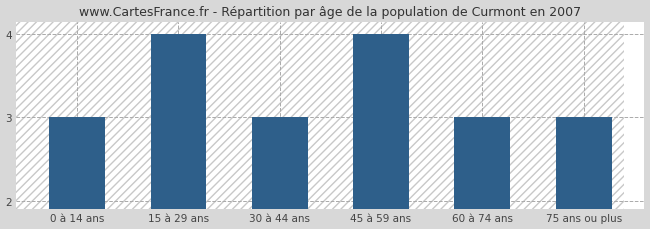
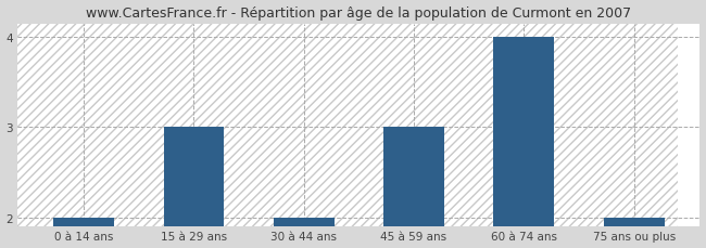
0 à 14 ans: 3 -> 2
15 à 29 ans: 4 -> 3
30 à 44 ans: 3 -> 2
45 à 59 ans: 4 -> 3
60 à 74 ans: 3 -> 4
75 ans ou plus: 3 -> 2
